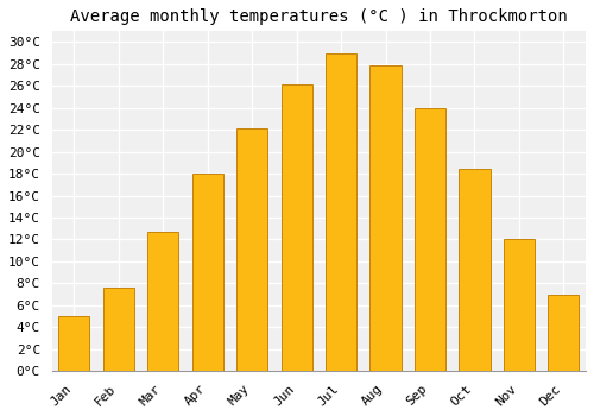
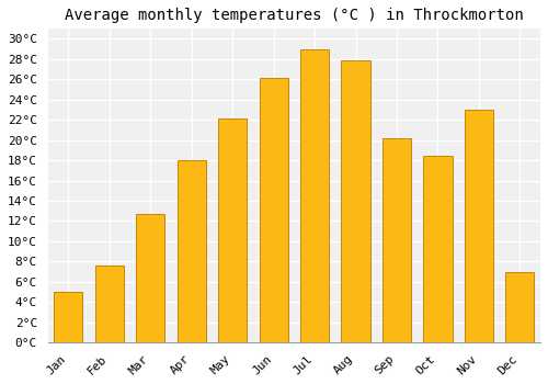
Sep: 24.0°C -> 20.2°C
Nov: 12.0°C -> 23.0°C
